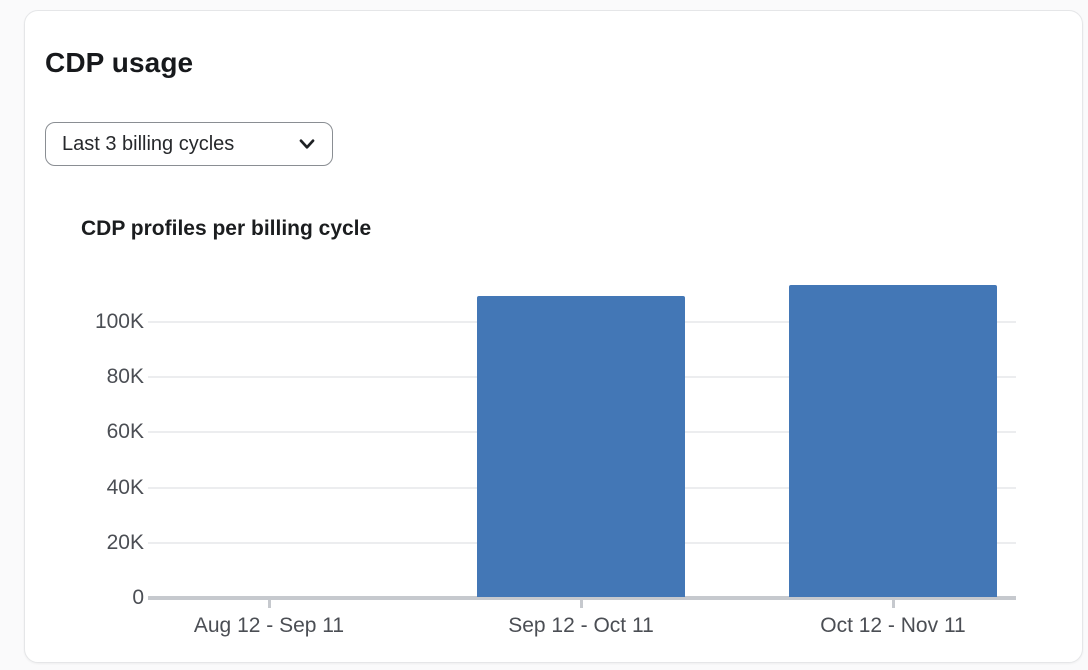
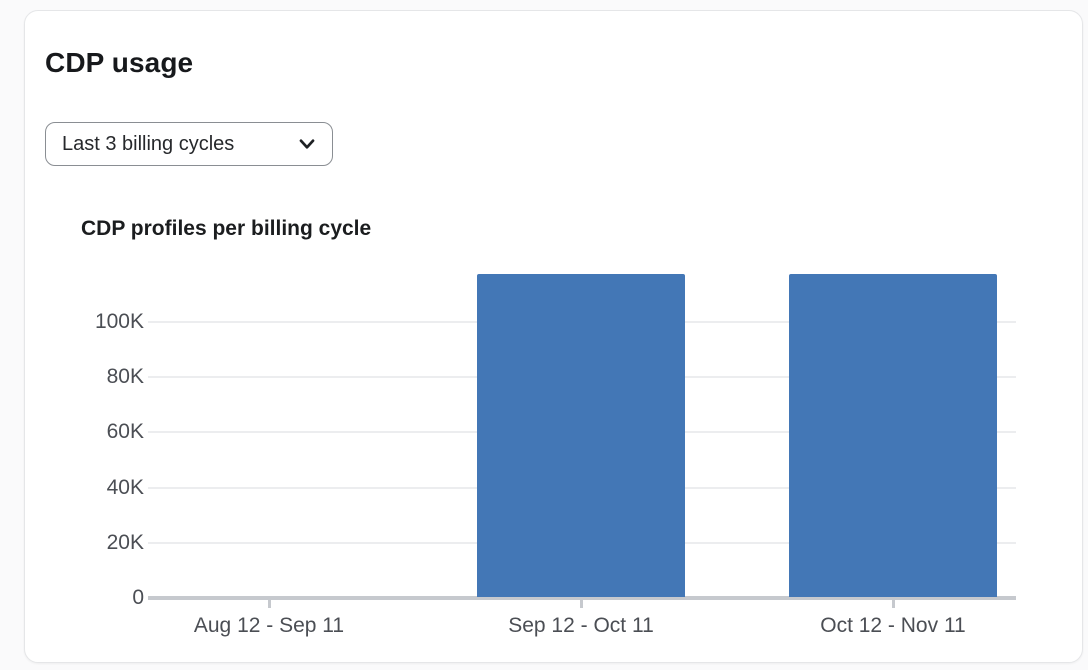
Sep 12 - Oct 11: 109K -> 117K
Oct 12 - Nov 11: 113K -> 117K
